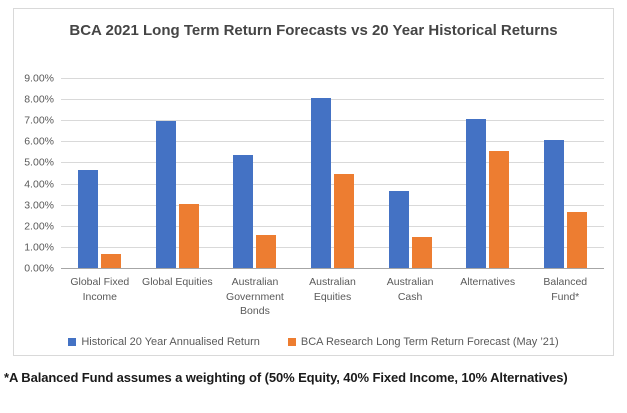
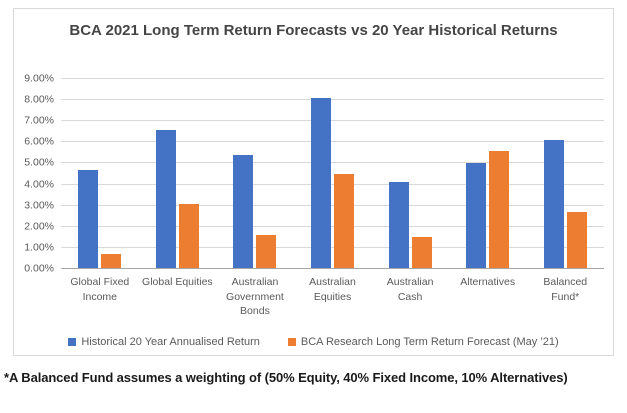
Historical 20 Year Annualised Return/Global Equities: 7.0% -> 6.6%
Historical 20 Year Annualised Return/Australian Cash: 3.7% -> 4.1%
Historical 20 Year Annualised Return/Alternatives: 7.1% -> 5.0%
